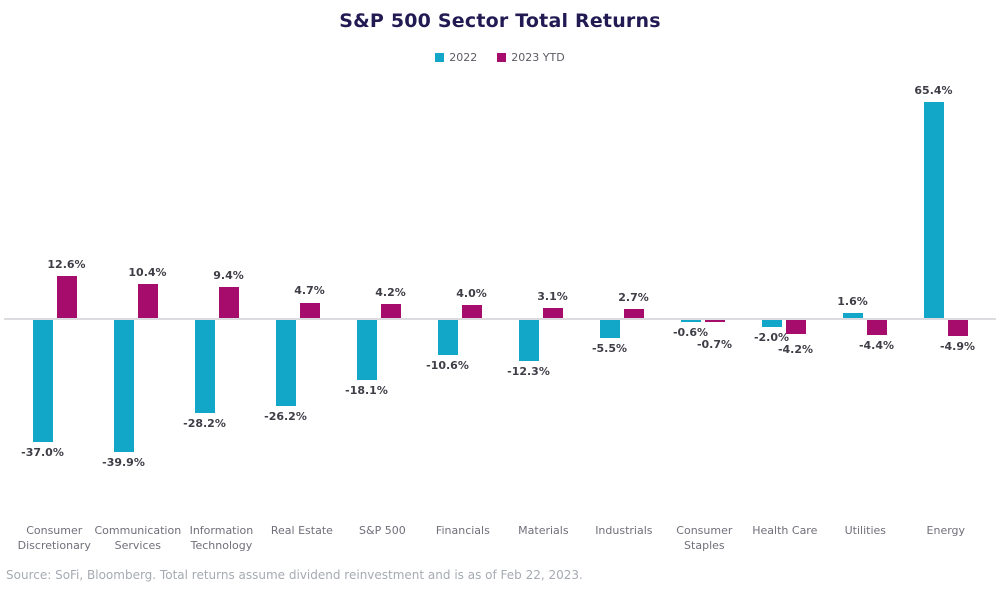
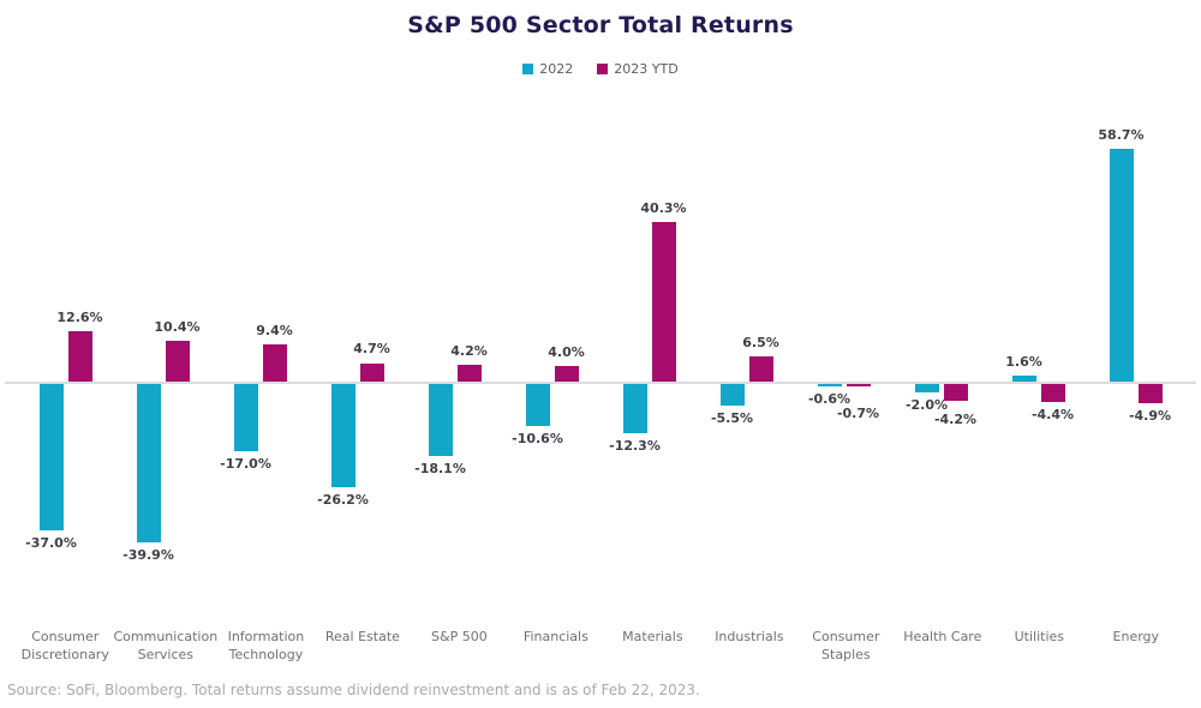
2022/Information Technology: -28.2% -> -17.0%
2023 YTD/Materials: 3.1% -> 40.3%
2023 YTD/Industrials: 2.7% -> 6.5%
2022/Energy: 65.4% -> 58.7%
